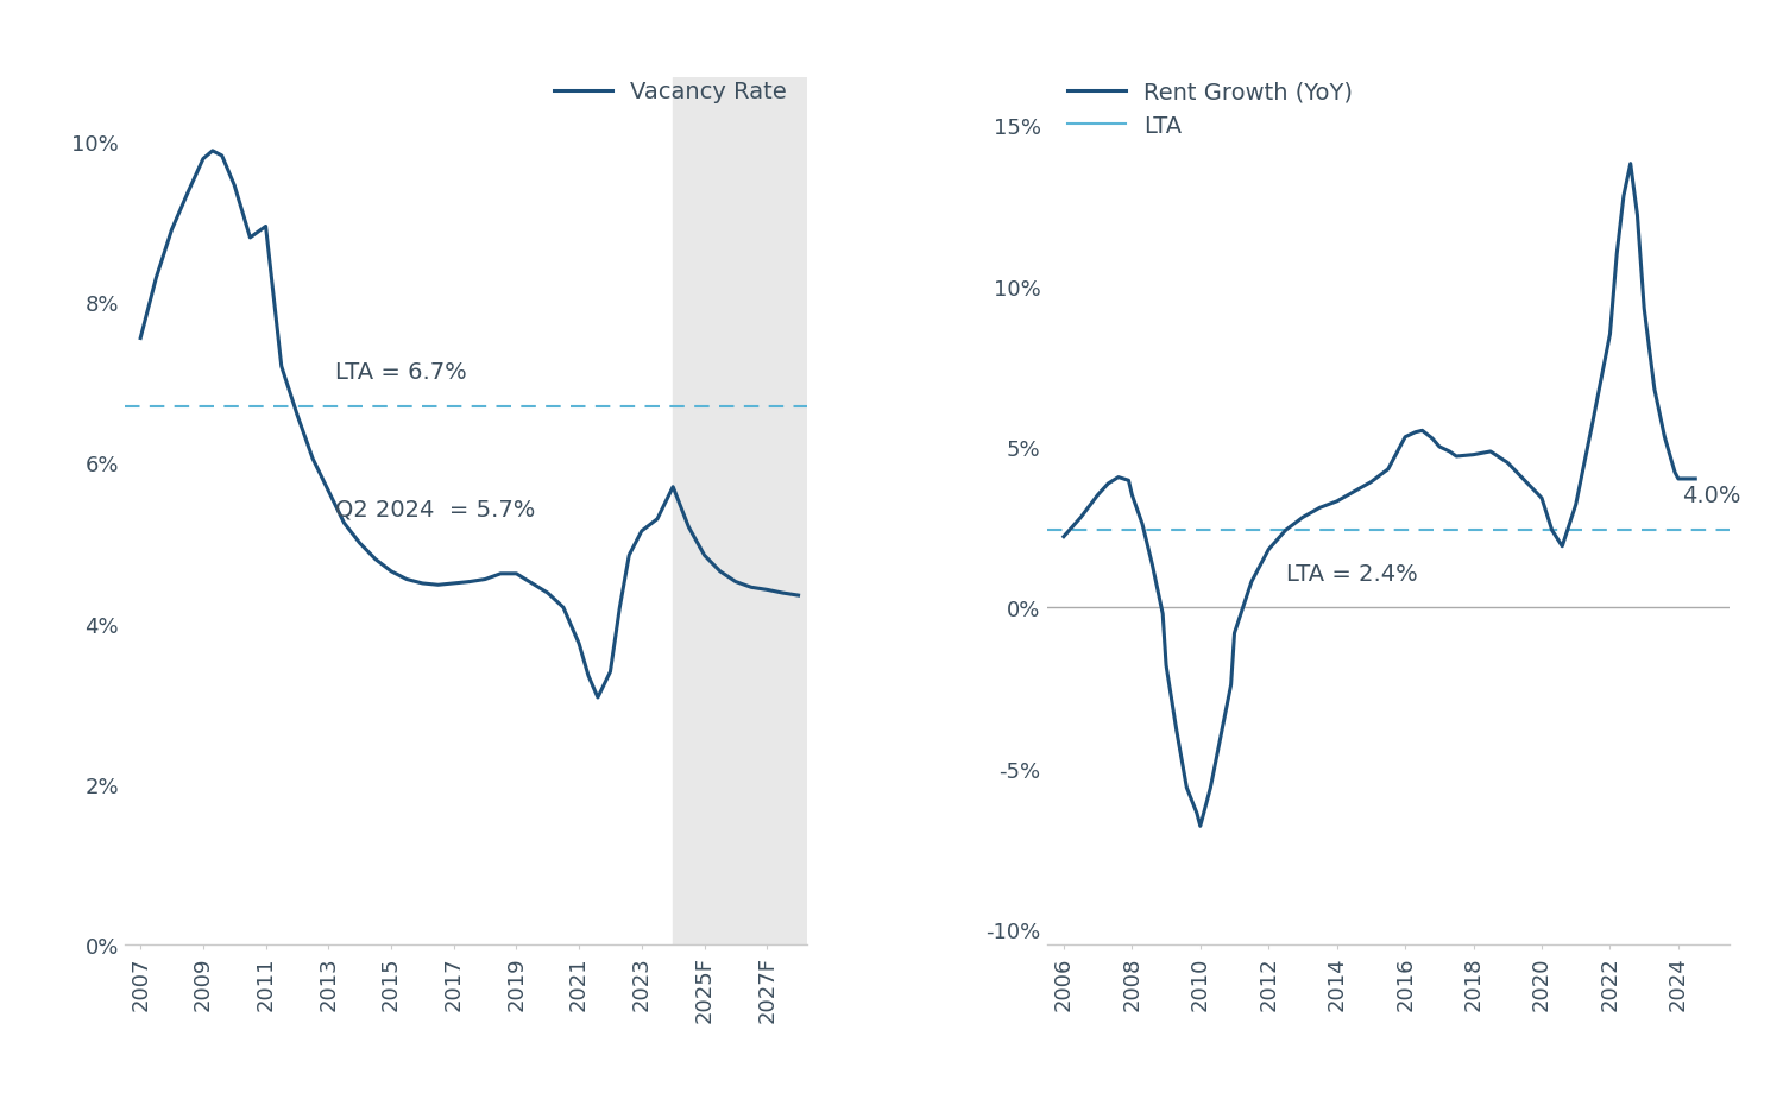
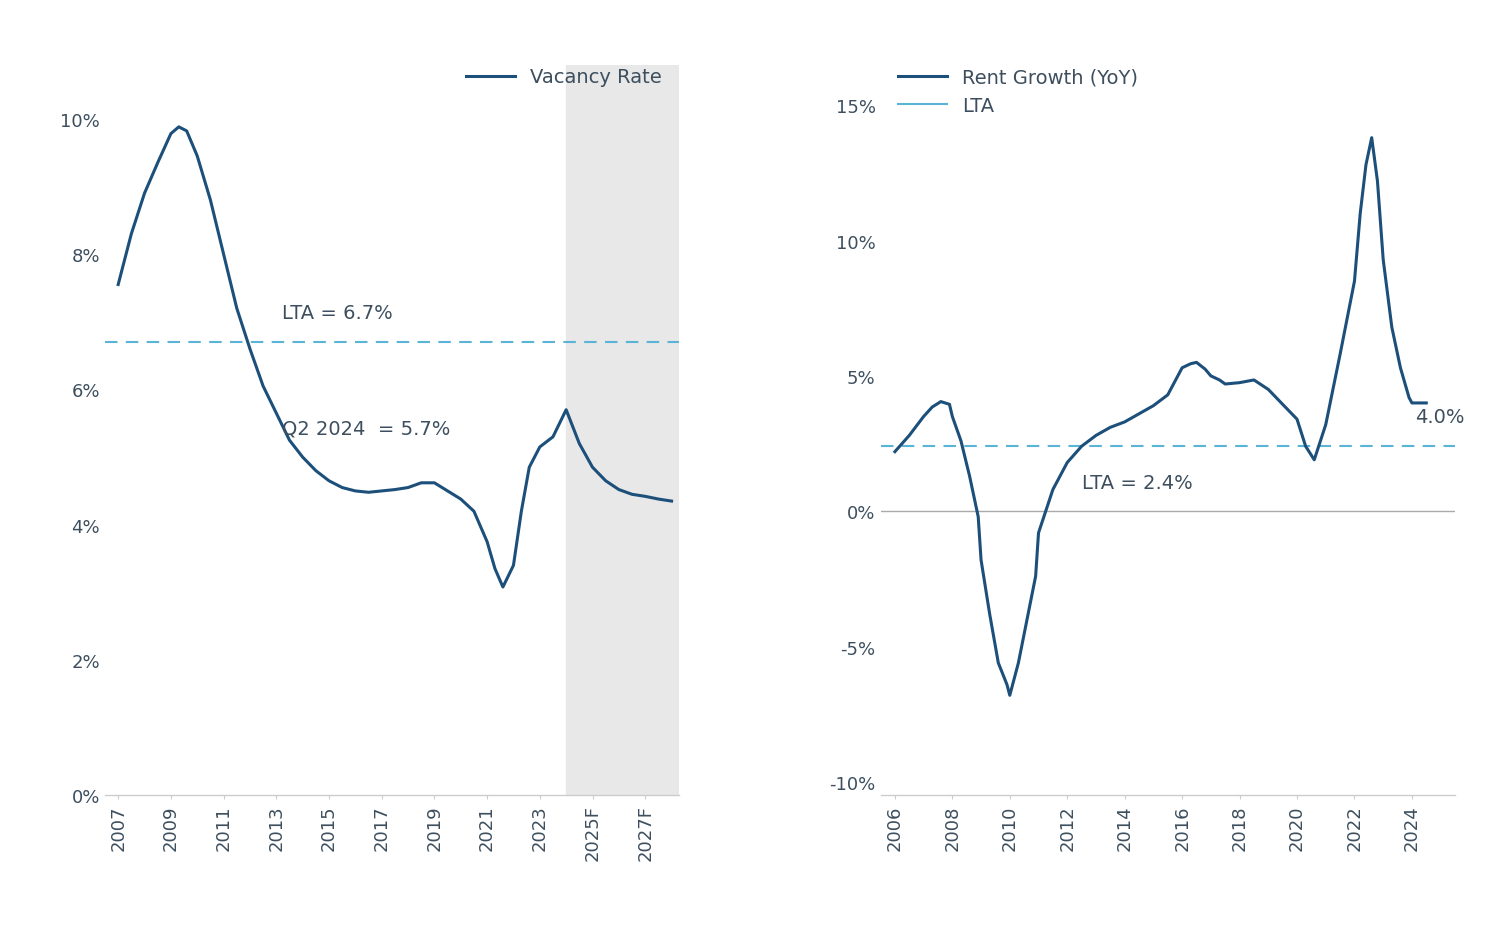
2011: 8.94% -> 8.00%
